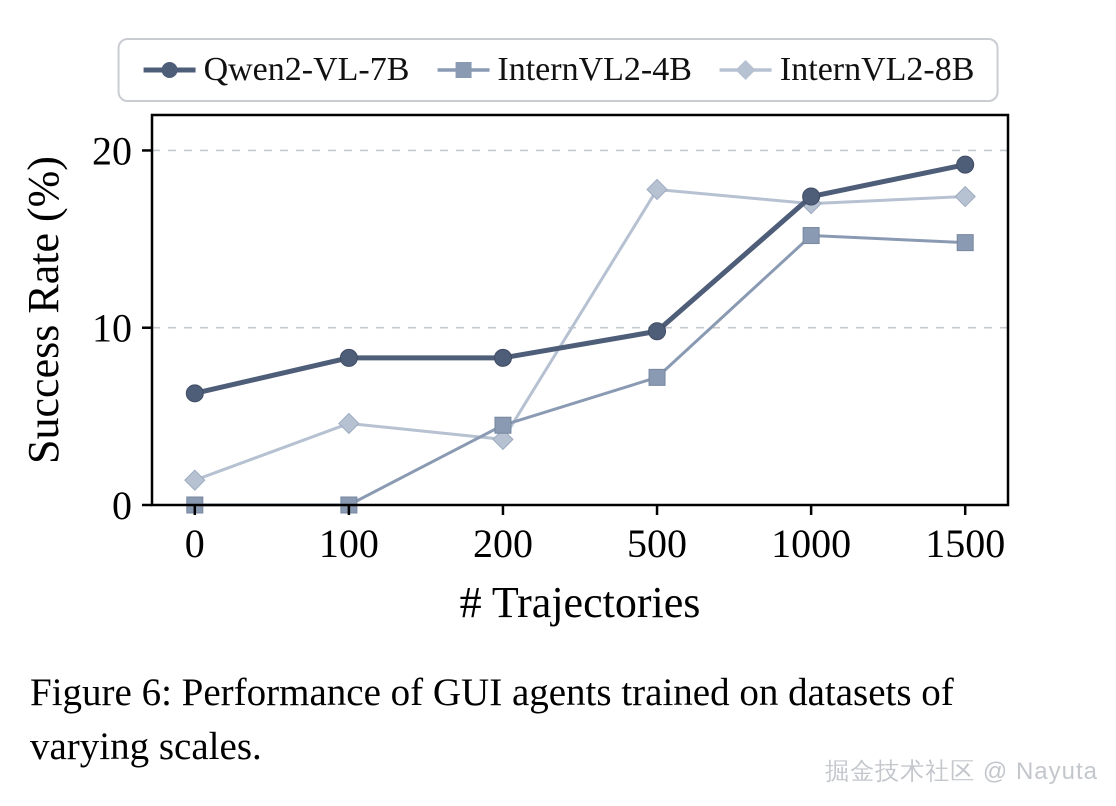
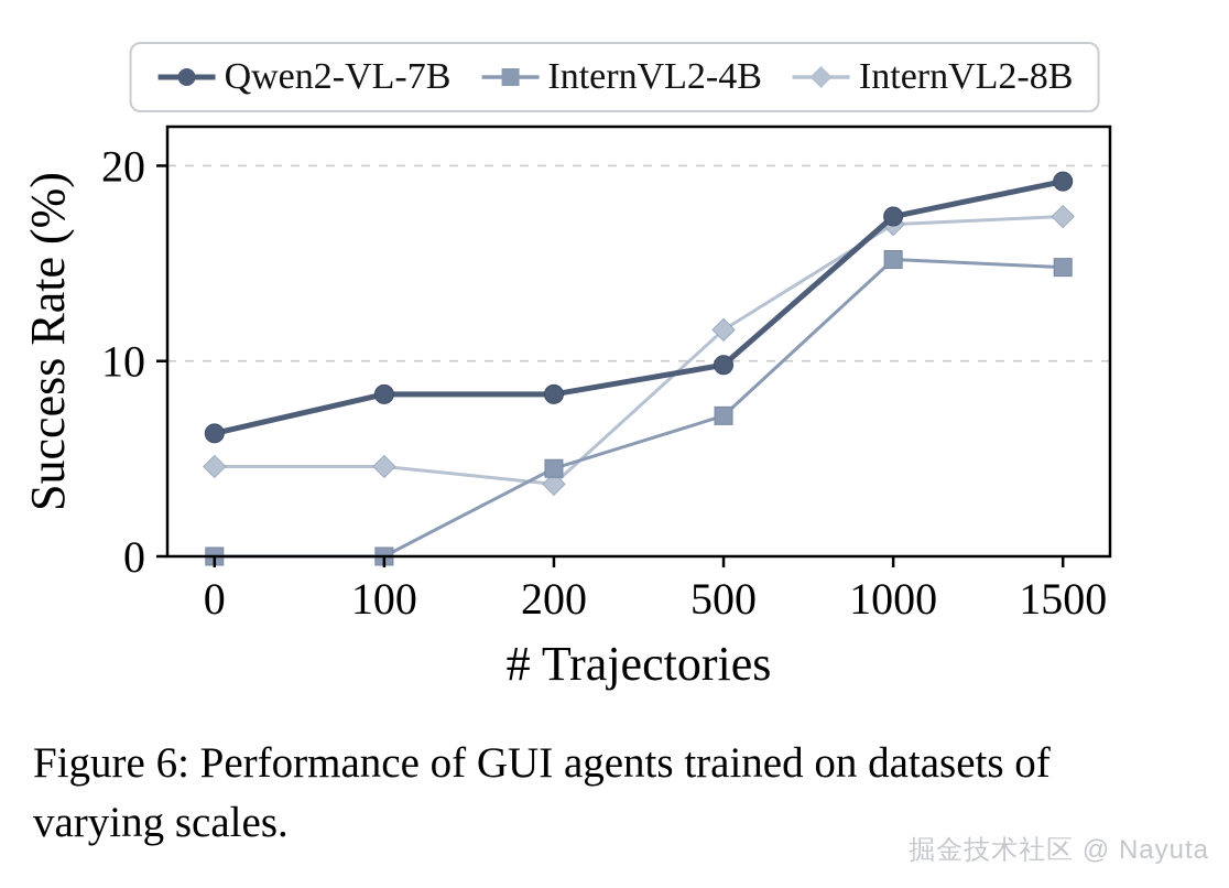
InternVL2-8B/0: 1.4 -> 4.6
InternVL2-8B/500: 17.8 -> 11.6
